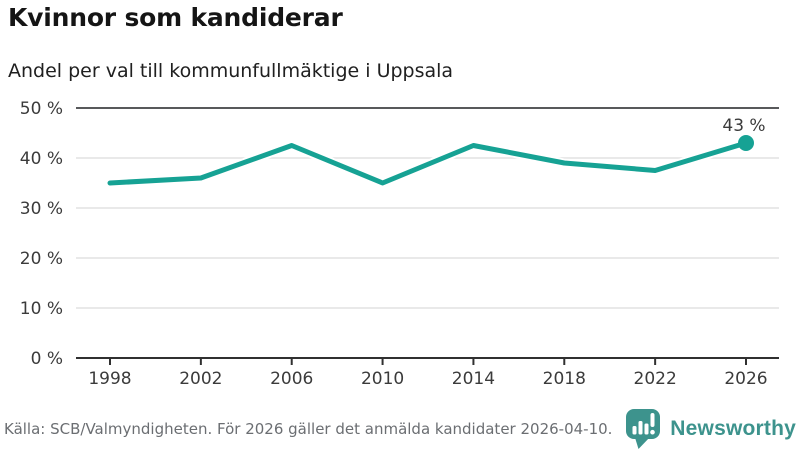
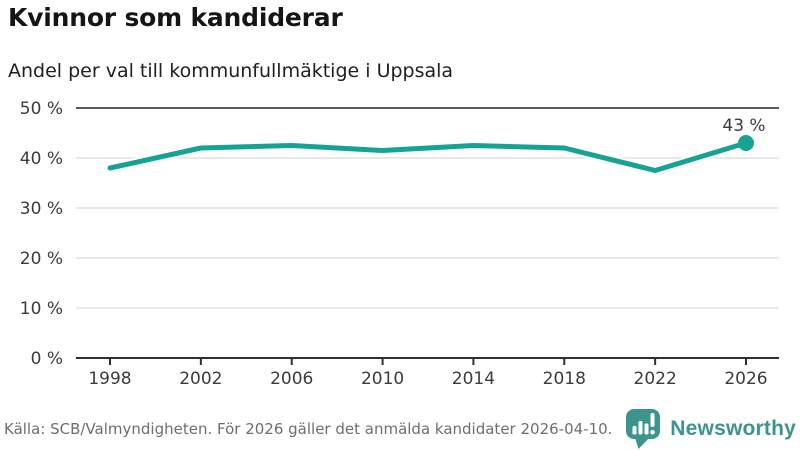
1998: 35% -> 38%
2002: 36% -> 42%
2010: 35% -> 42%
2018: 39% -> 42%
